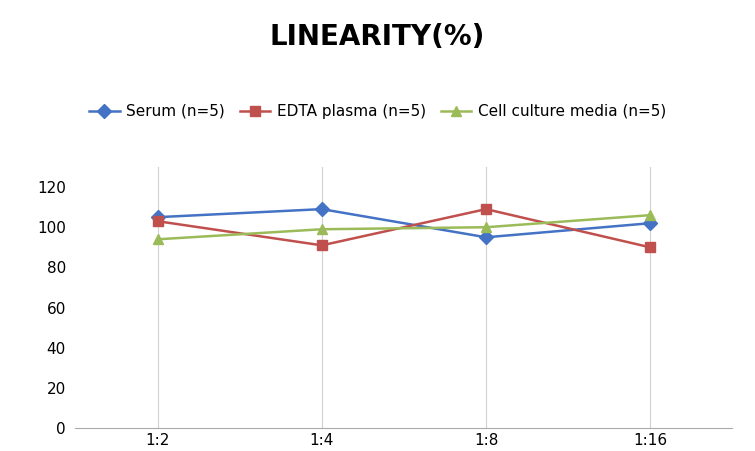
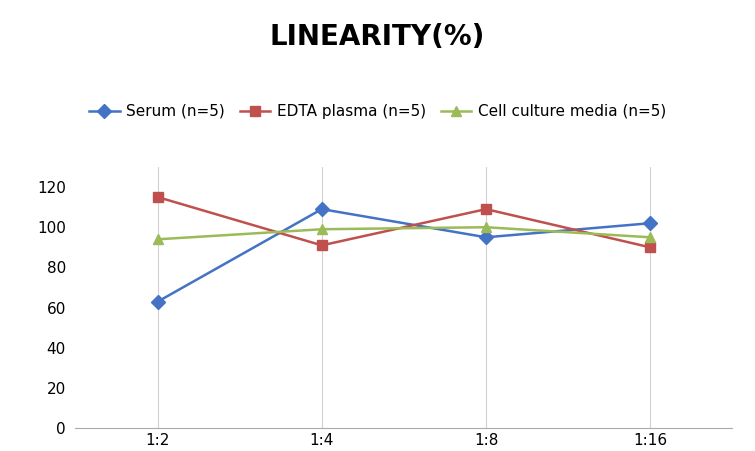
Serum (n=5)/1:2: 105 -> 63
EDTA plasma (n=5)/1:2: 103 -> 115
Cell culture media (n=5)/1:16: 106 -> 95
